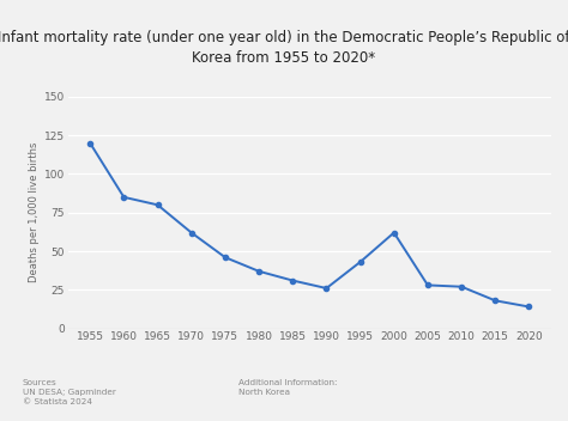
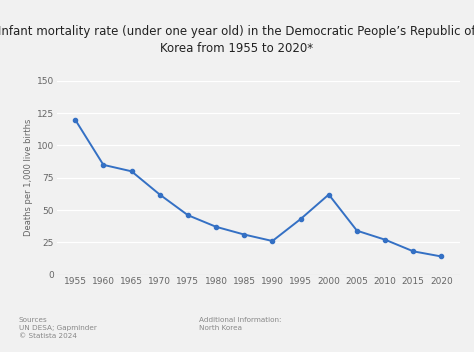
2005: 28 -> 34
